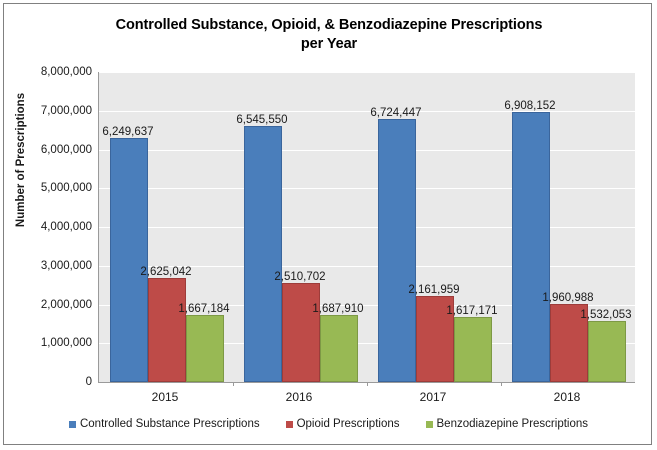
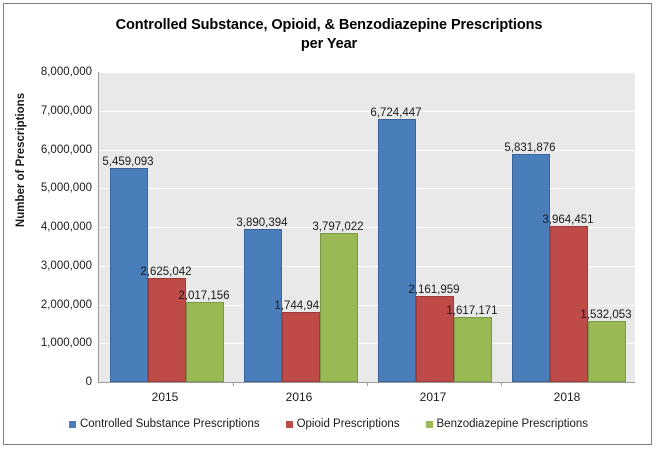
Controlled Substance Prescriptions/2015: 6,249,637 -> 5,459,093
Benzodiazepine Prescriptions/2015: 1,667,184 -> 2,017,156
Controlled Substance Prescriptions/2016: 6,545,550 -> 3,890,394
Opioid Prescriptions/2016: 2,510,702 -> 1,744,943
Benzodiazepine Prescriptions/2016: 1,687,910 -> 3,797,022
Controlled Substance Prescriptions/2018: 6,908,152 -> 5,831,876
Opioid Prescriptions/2018: 1,960,988 -> 3,964,451
